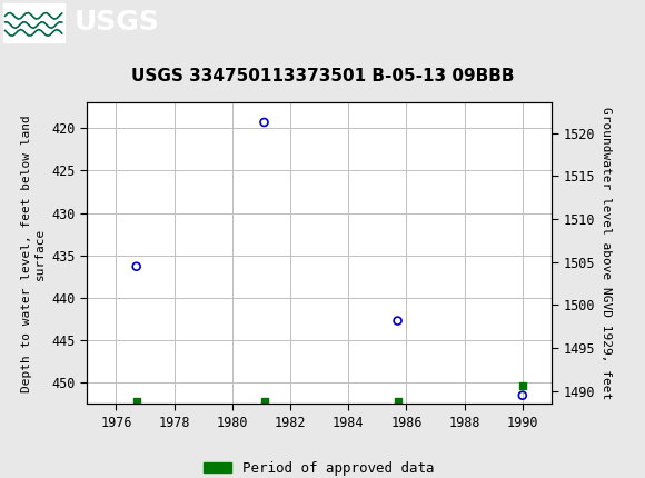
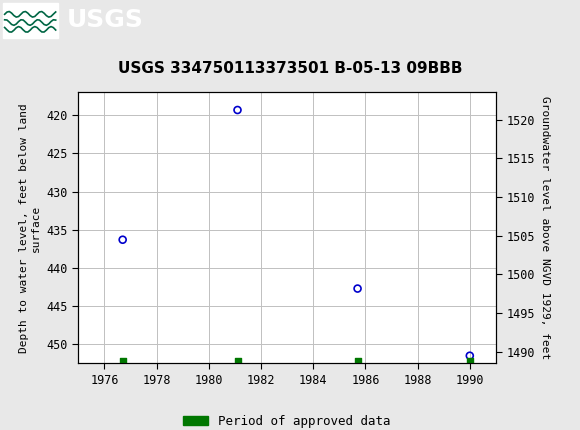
Period of approved data/1990: 450.4 -> 452.2
